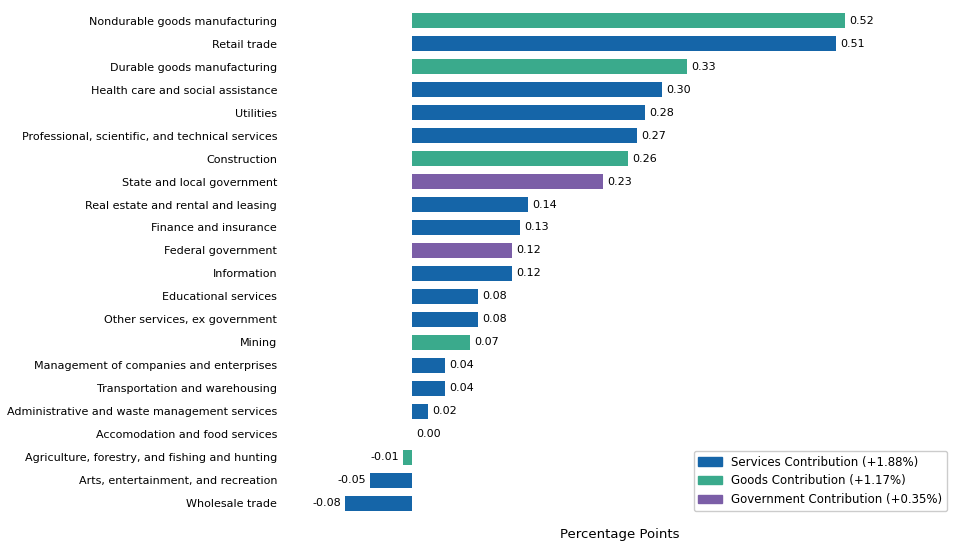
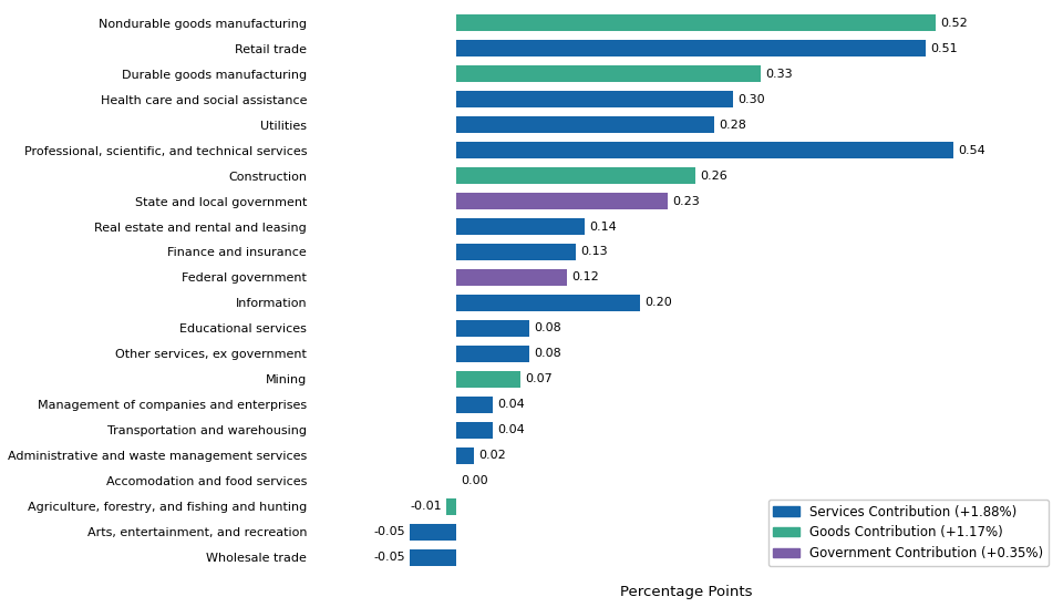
Professional, scientific, and technical services: 0.27 -> 0.54
Information: 0.12 -> 0.20
Wholesale trade: -0.08 -> -0.05
